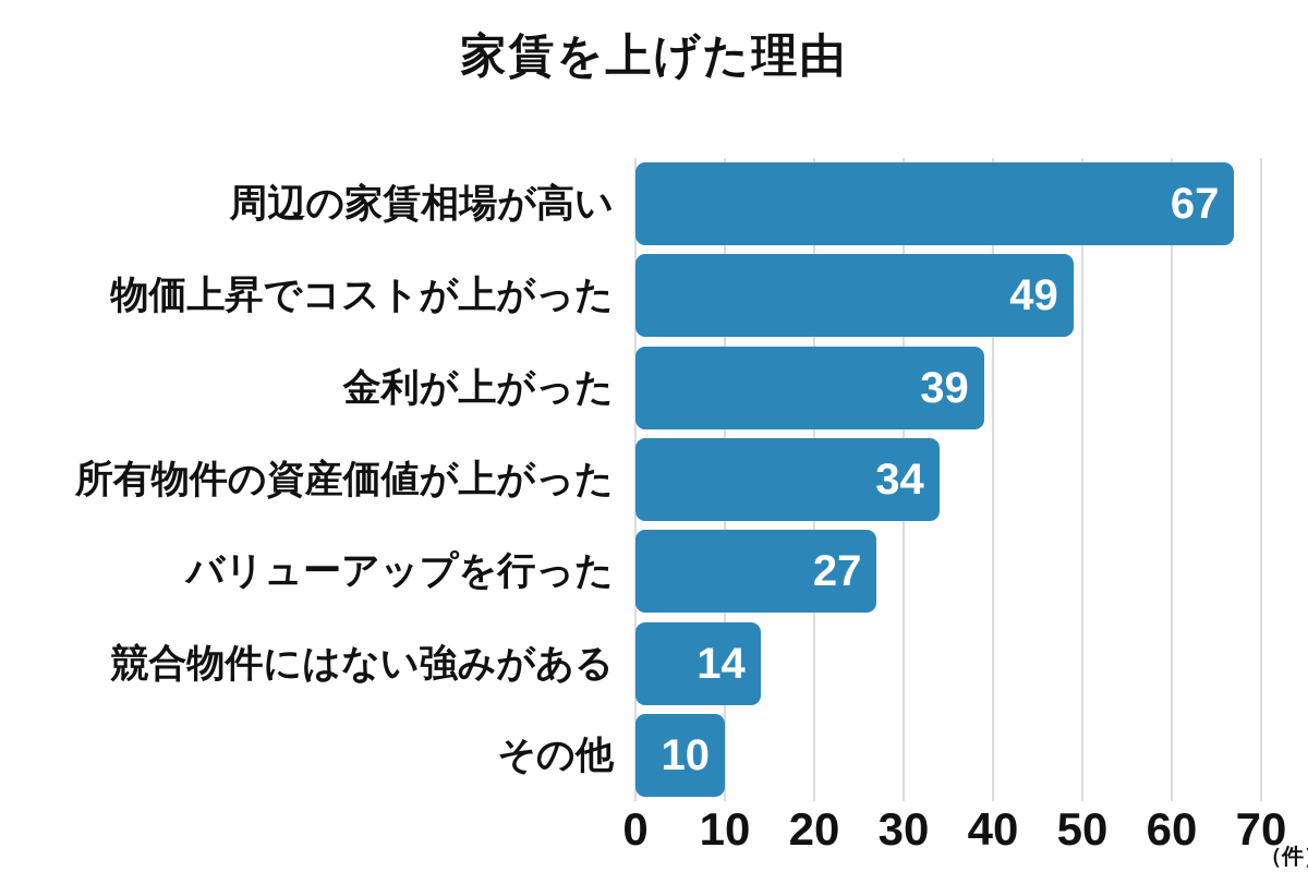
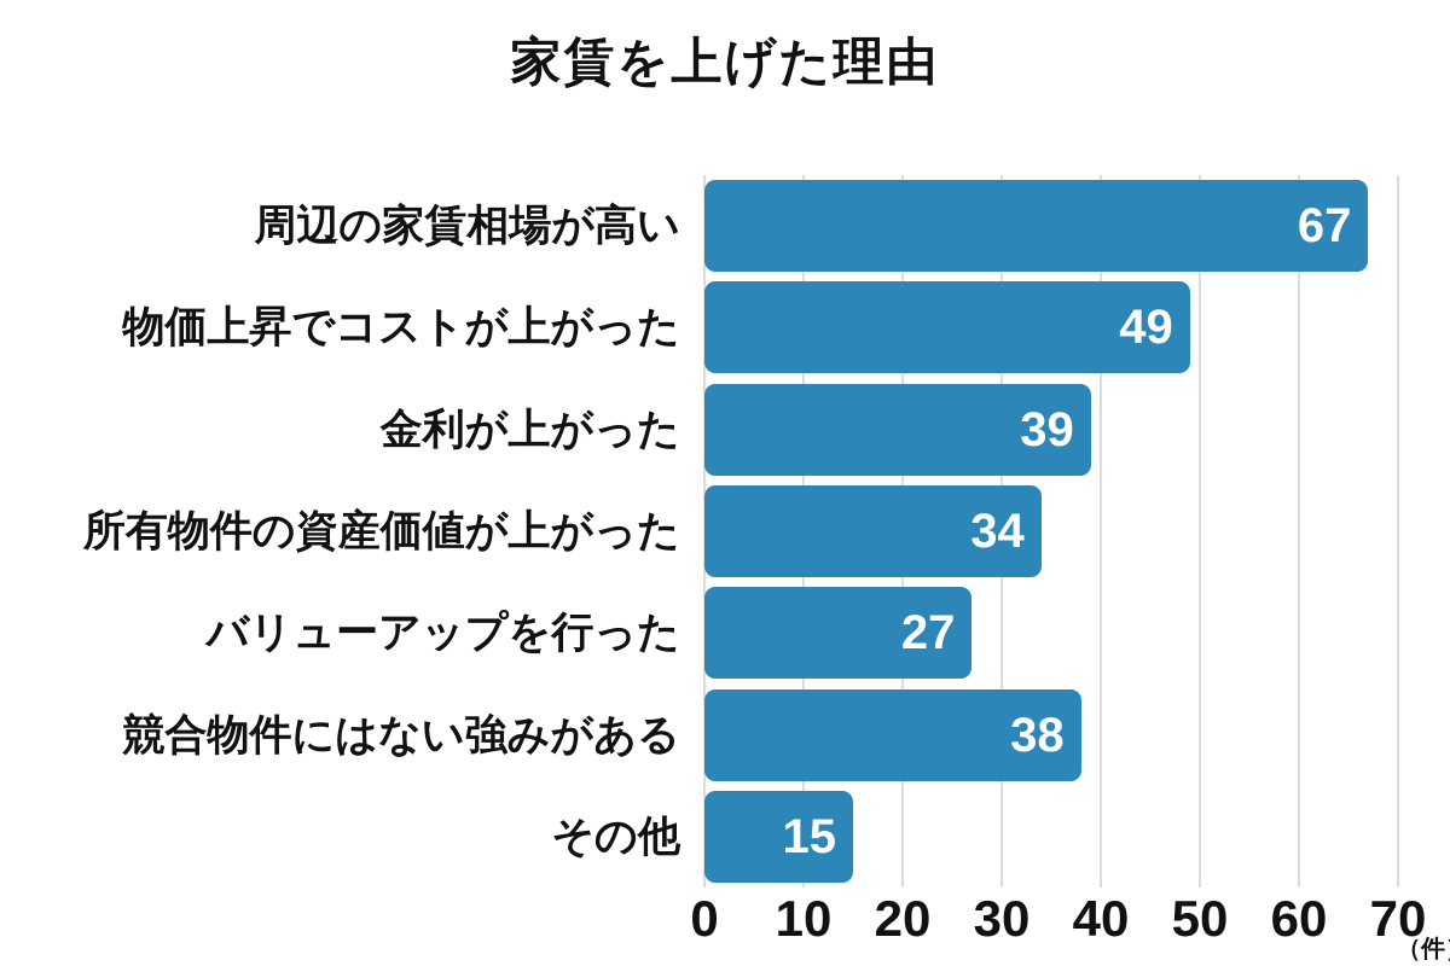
競合物件にはない強みがある: 14 -> 38
その他: 10 -> 15
